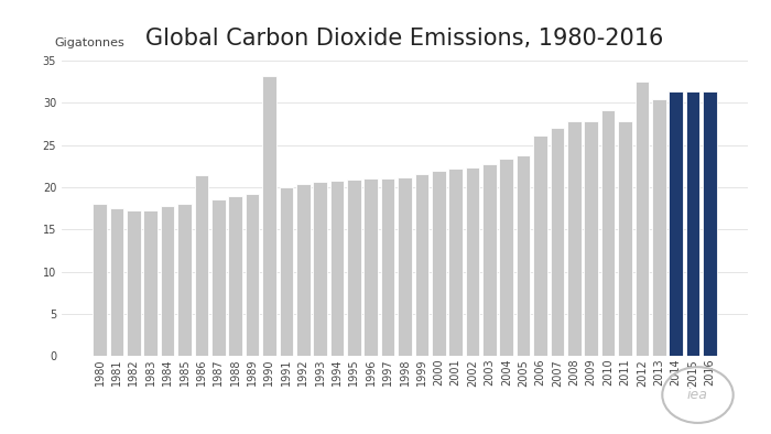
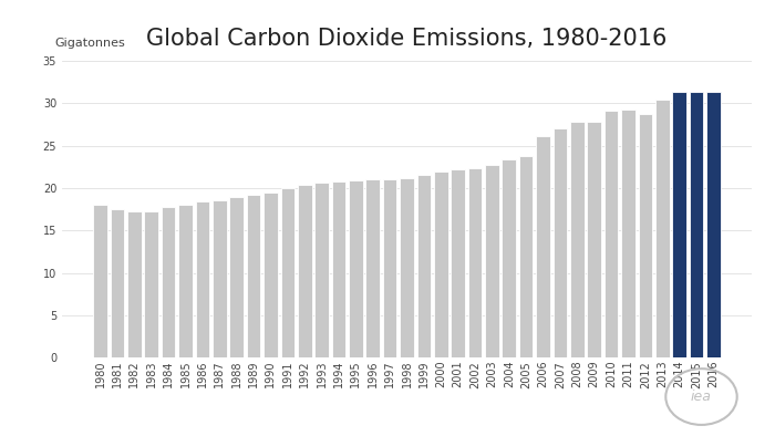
1986: 21.4 -> 18.4
1990: 33.2 -> 19.5
2011: 27.8 -> 29.3
2012: 32.6 -> 28.7
